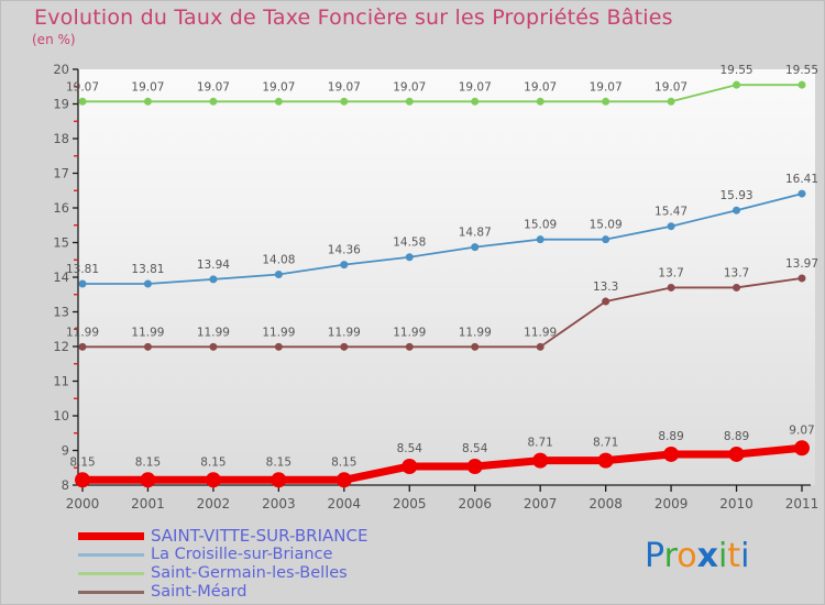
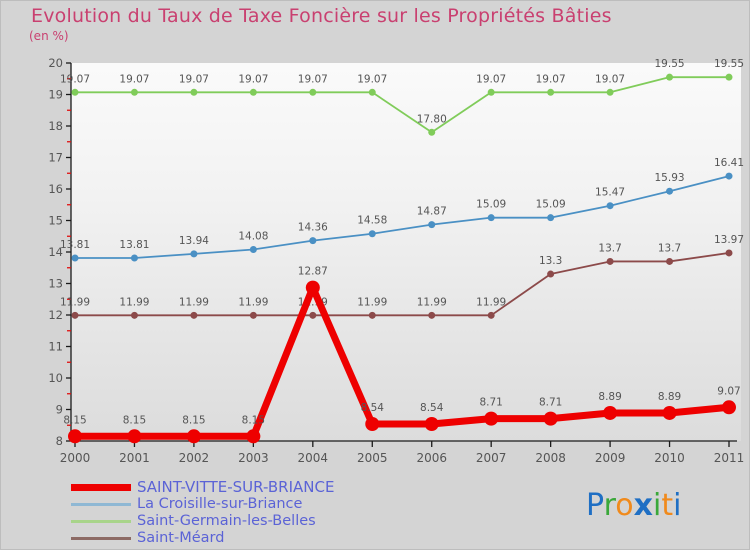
SAINT-VITTE-SUR-BRIANCE/2004: 8.15 -> 12.87
Saint-Germain-les-Belles/2006: 19.07 -> 17.80
